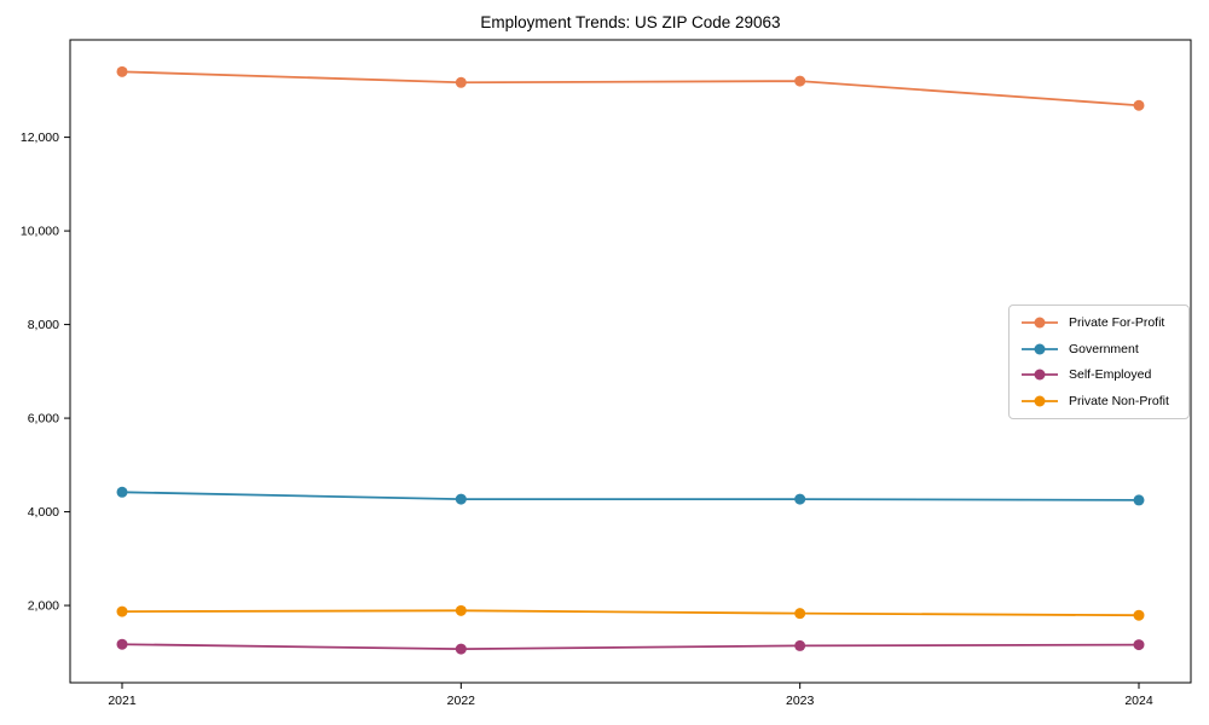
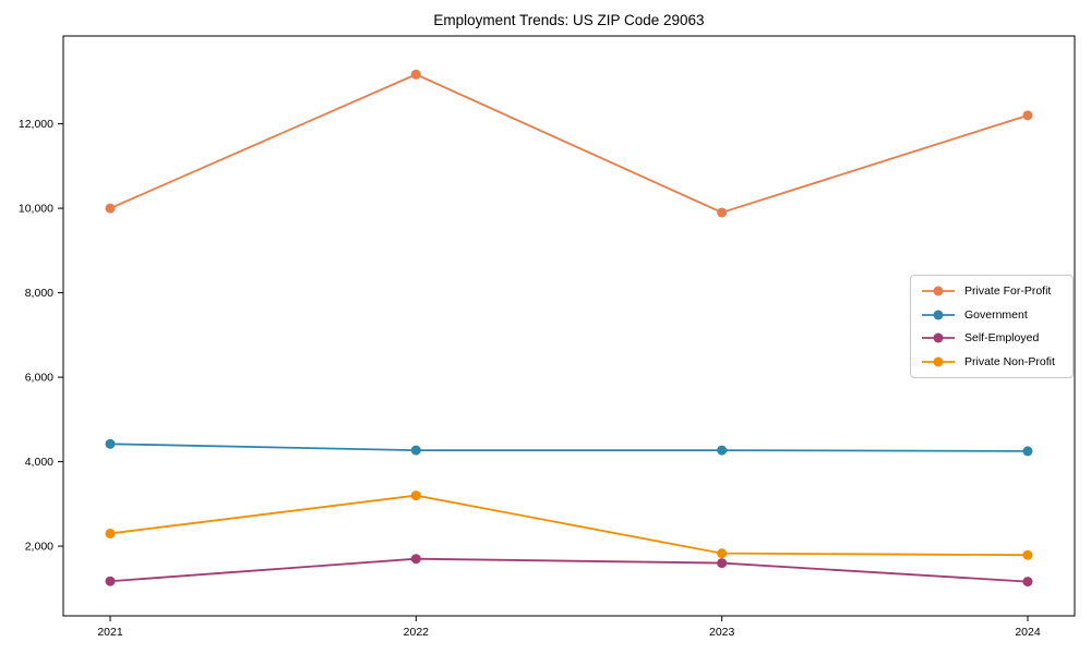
Private For-Profit/2021: 13400 -> 10000
Private Non-Profit/2021: 1900 -> 2300
Self-Employed/2022: 1100 -> 1700
Private Non-Profit/2022: 1900 -> 3200
Private For-Profit/2023: 13200 -> 9900
Self-Employed/2023: 1100 -> 1600
Private For-Profit/2024: 12700 -> 12200
